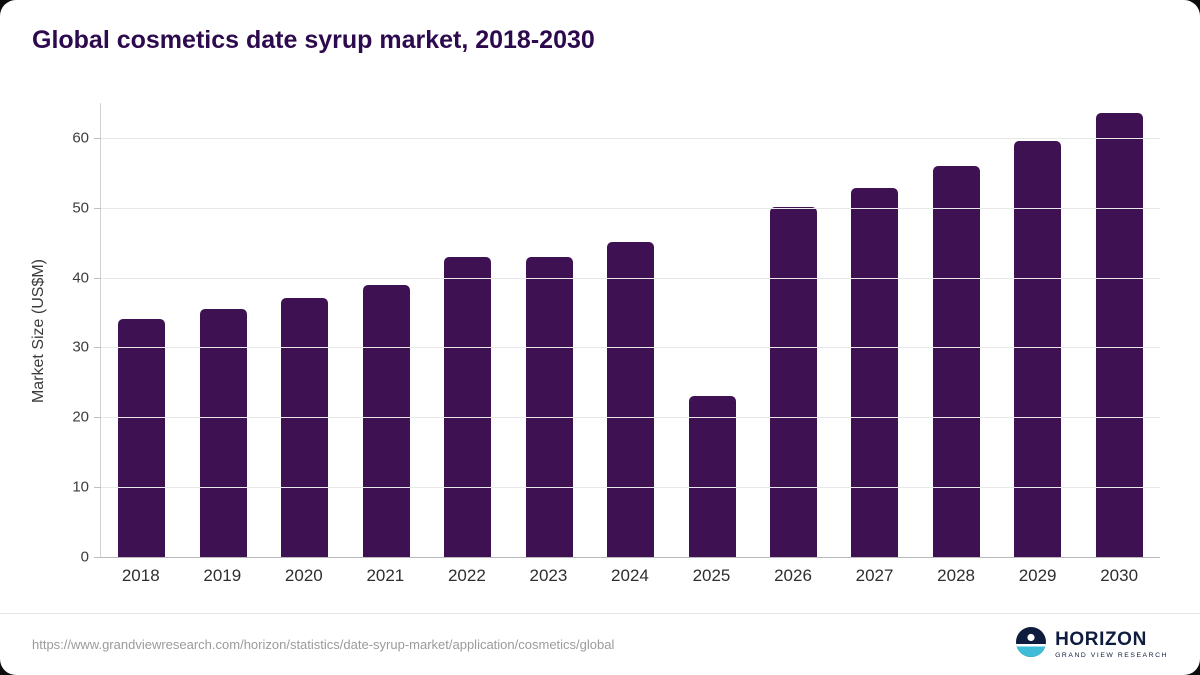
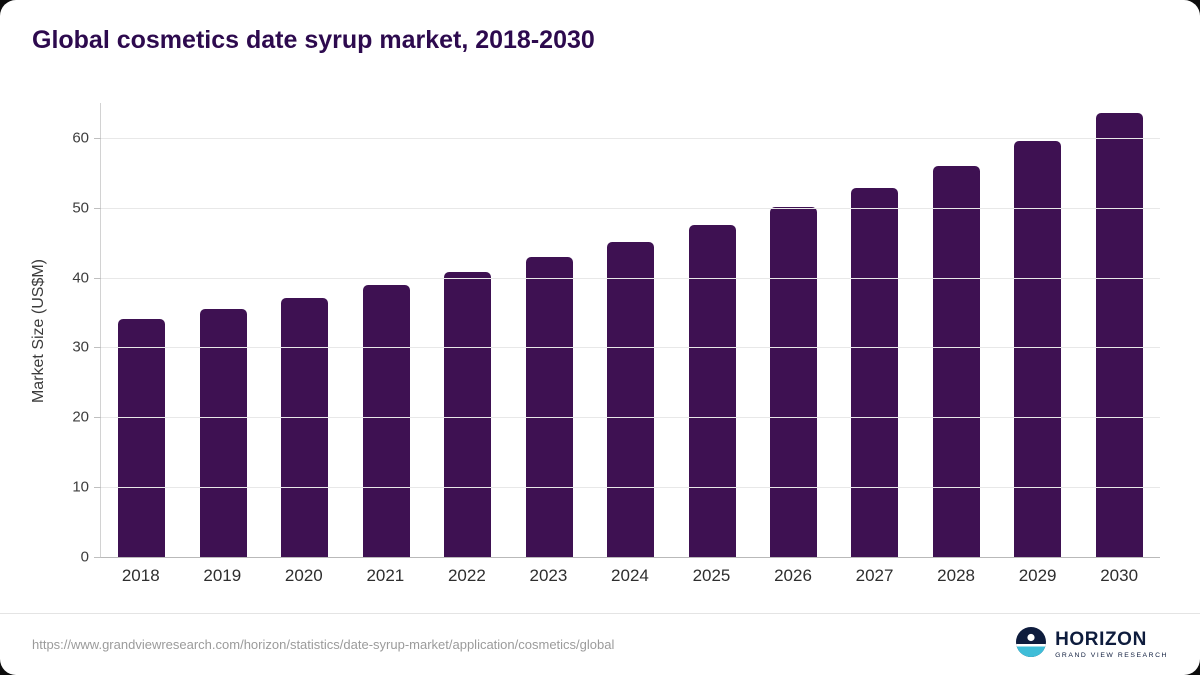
2022: 43 -> 41
2025: 23 -> 48
